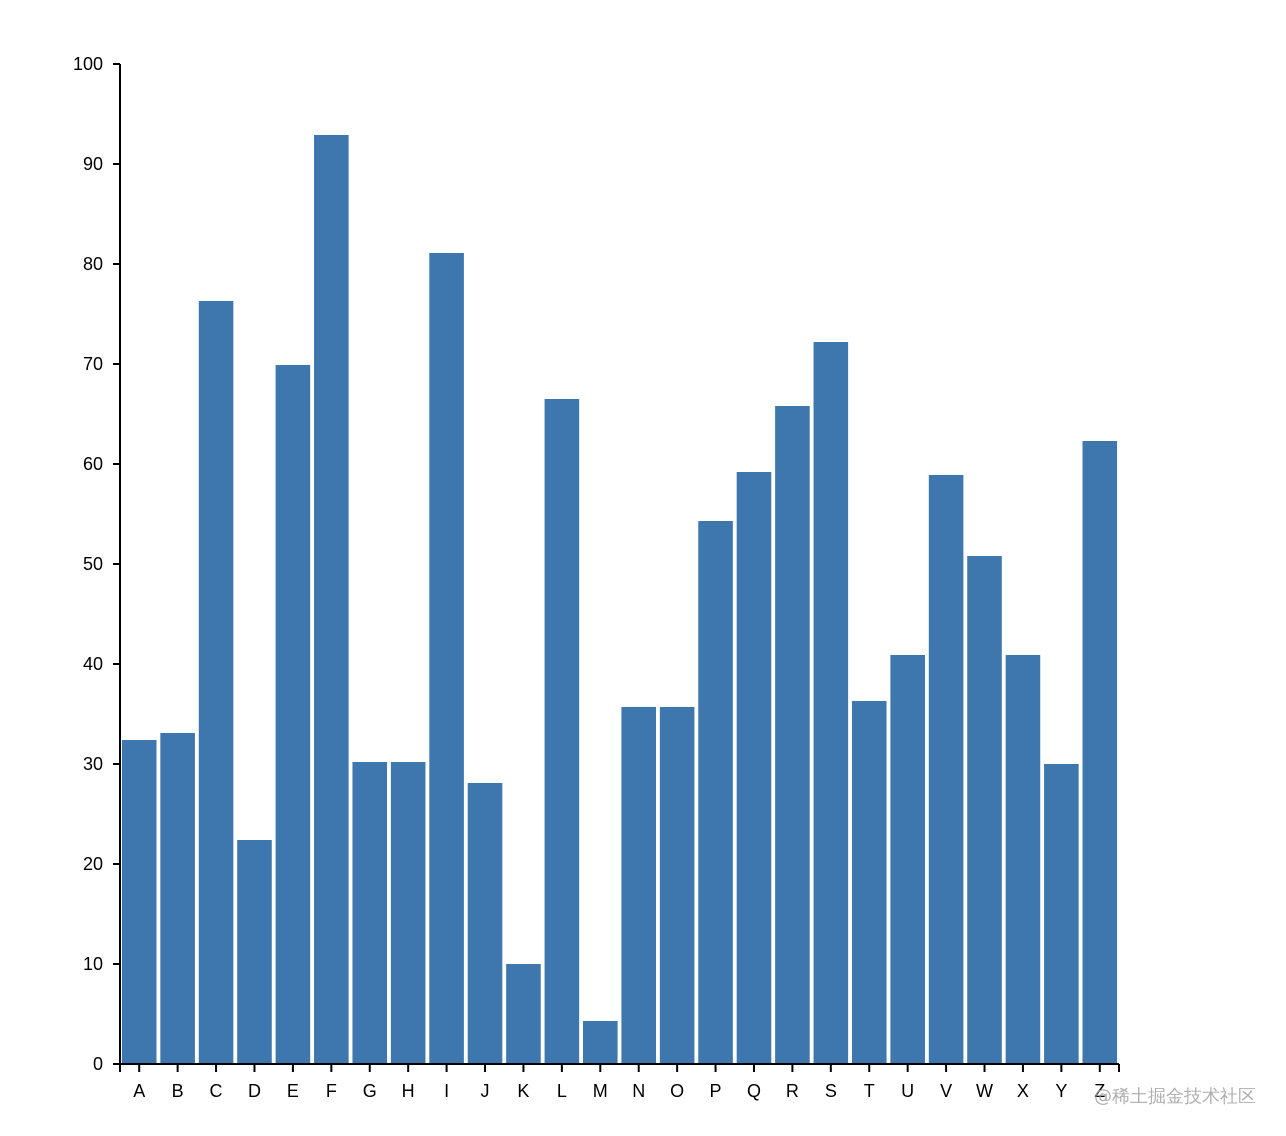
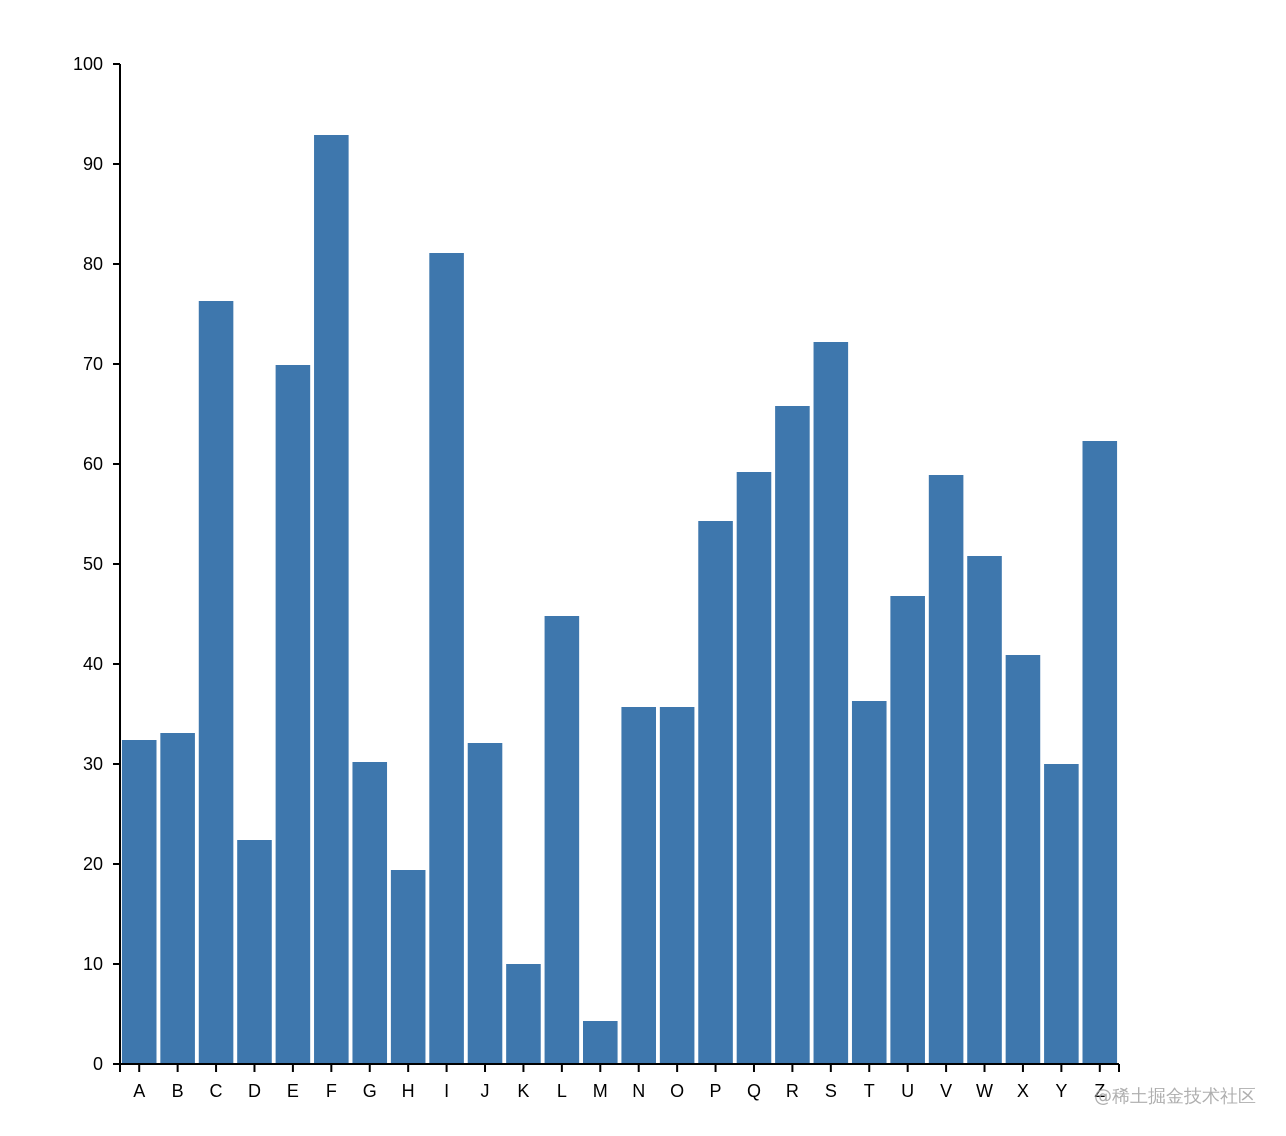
H: 30.2 -> 19.4
J: 28.1 -> 32.1
L: 66.5 -> 44.8
U: 40.9 -> 46.8
